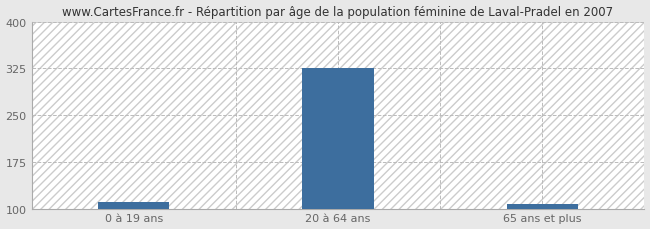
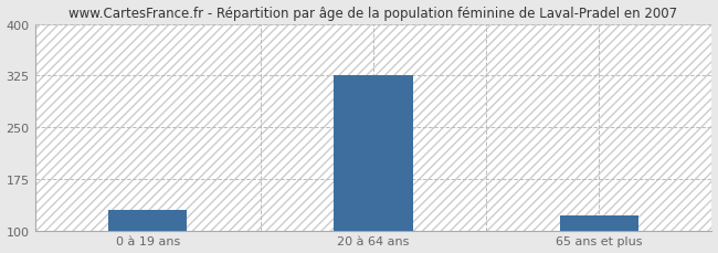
0 à 19 ans: 110 -> 130
65 ans et plus: 107 -> 122
